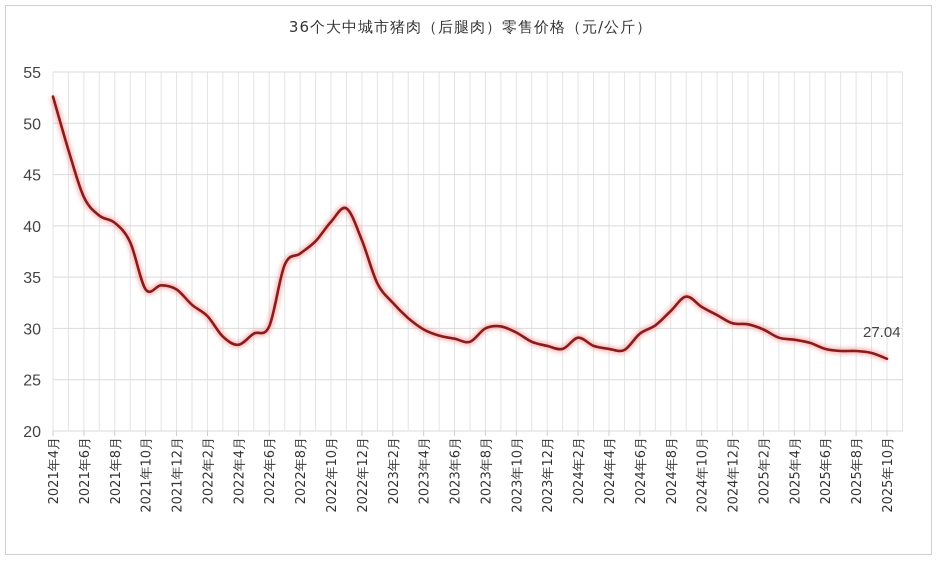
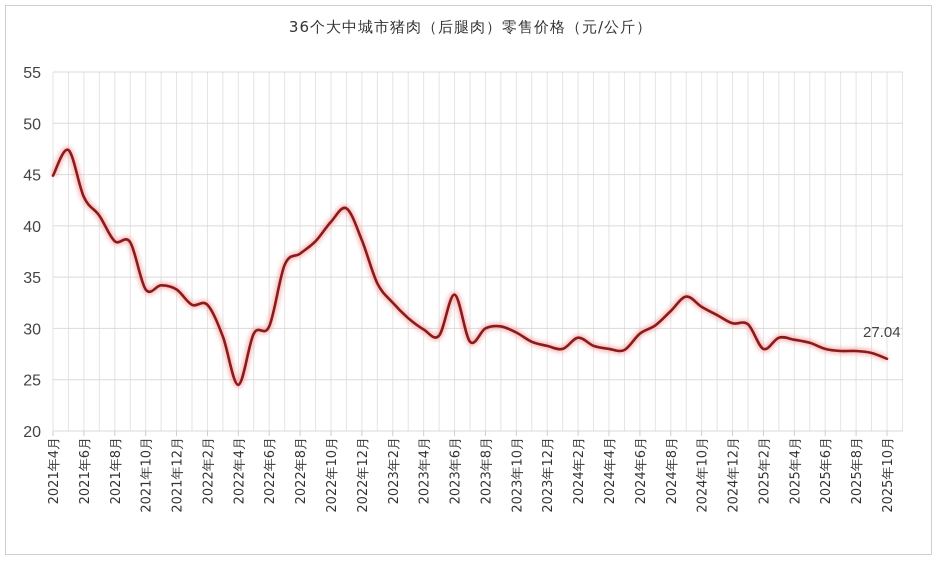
2021年4月: 52.6 -> 44.9
2021年8月: 40.3 -> 38.5
2022年2月: 31.2 -> 32.3
2022年4月: 28.4 -> 24.5
2023年6月: 29.0 -> 33.3
2025年2月: 29.9 -> 28.0
